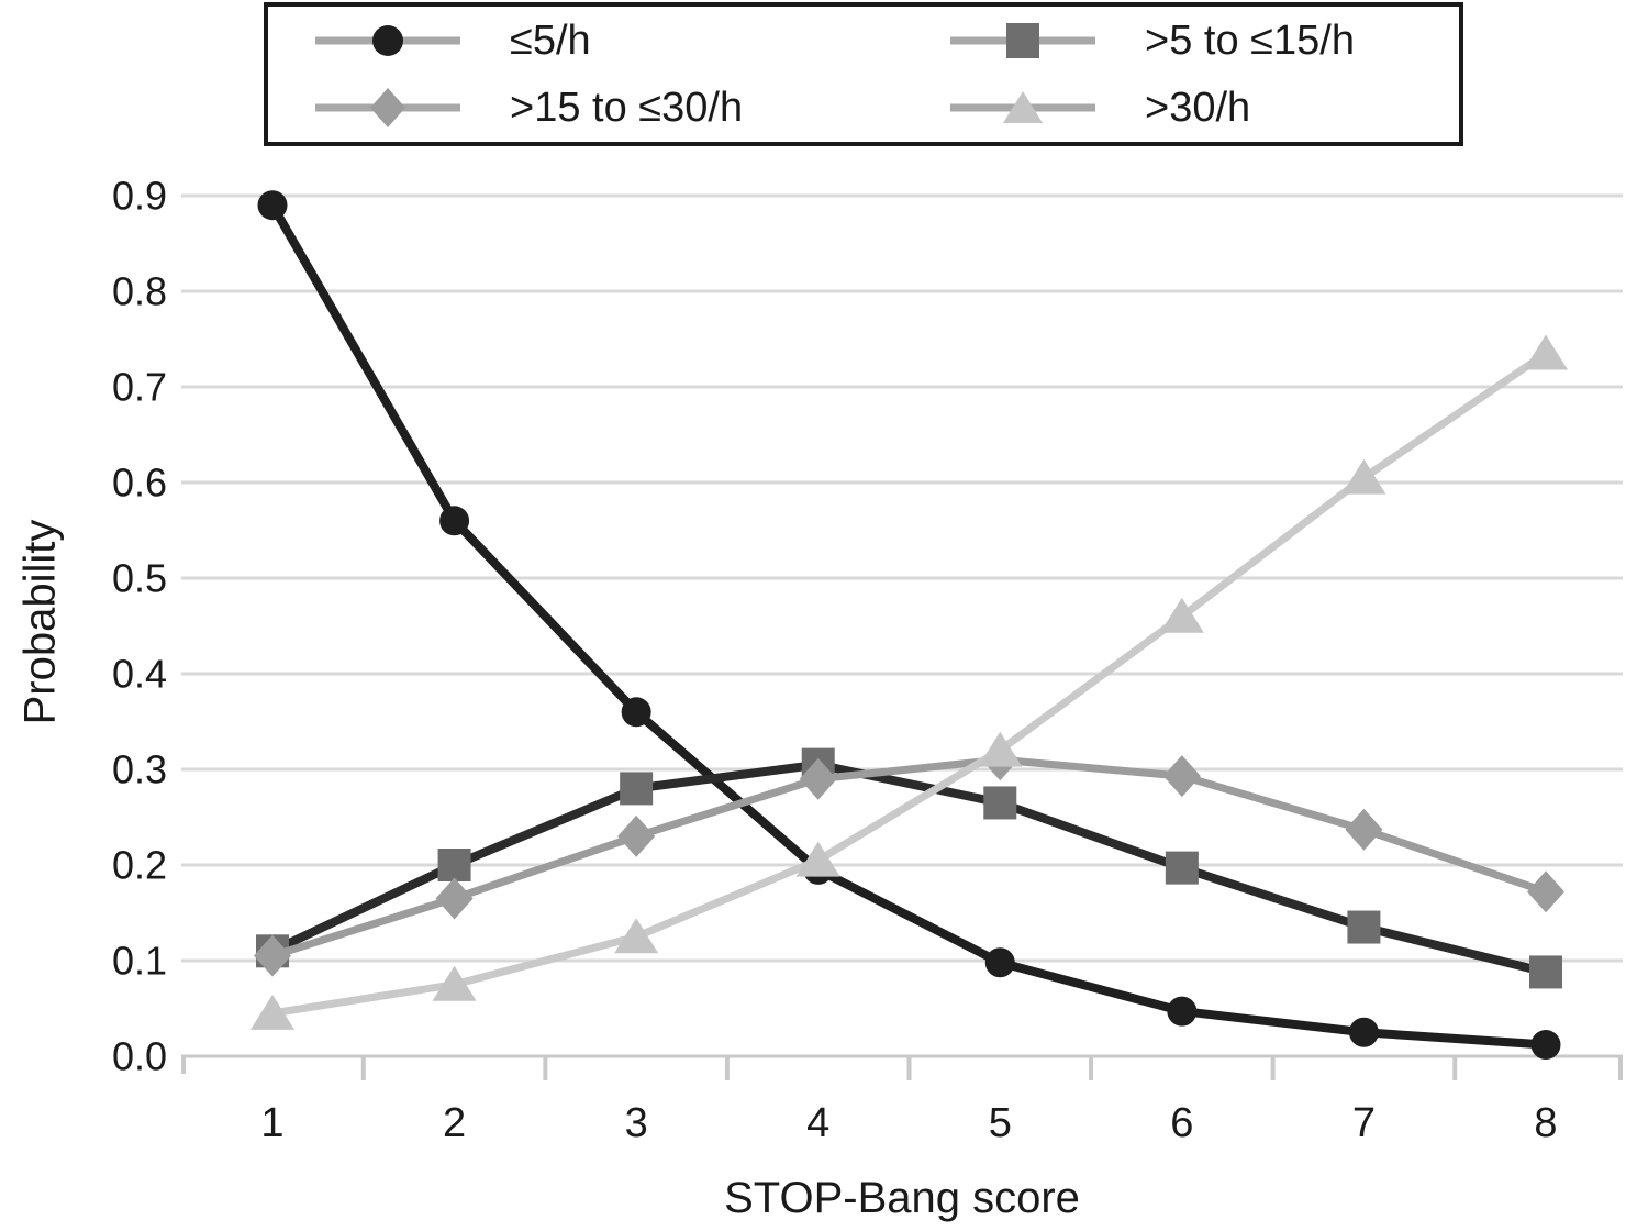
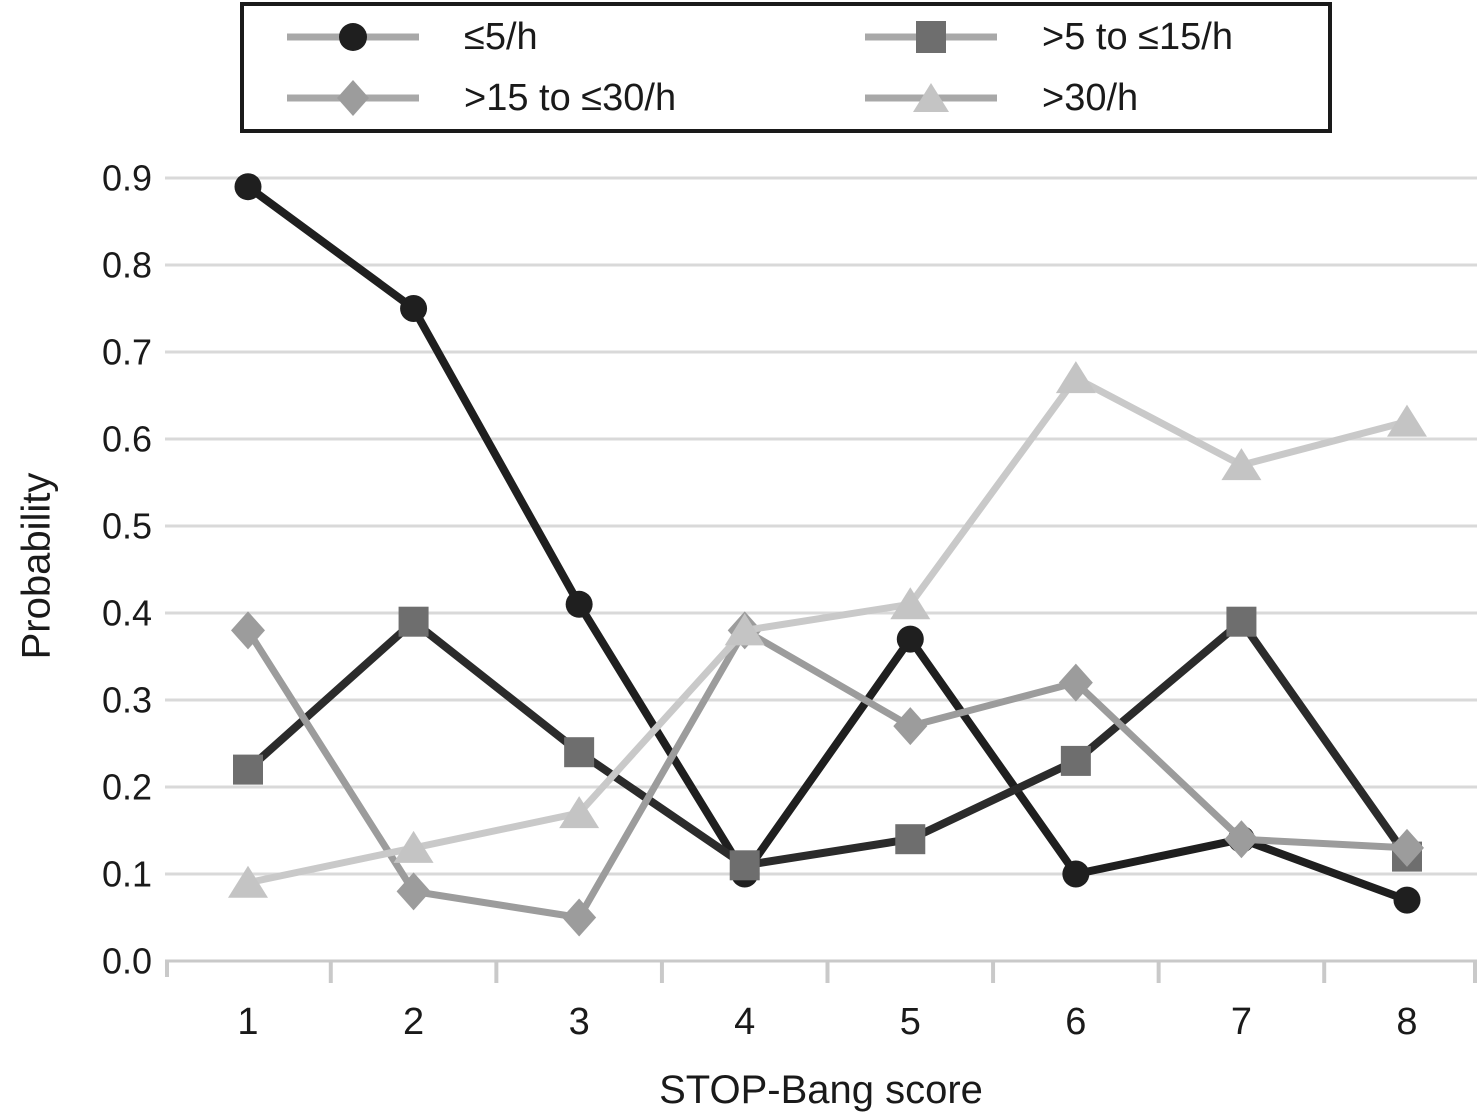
>5 to ≤15/h/1: 0.11 -> 0.22
>15 to ≤30/h/1: 0.10 -> 0.38
>30/h/1: 0.04 -> 0.09
≤5/h/2: 0.56 -> 0.75
>5 to ≤15/h/2: 0.20 -> 0.39
>15 to ≤30/h/2: 0.17 -> 0.08
>30/h/2: 0.07 -> 0.13
≤5/h/3: 0.36 -> 0.41
>5 to ≤15/h/3: 0.28 -> 0.24
>15 to ≤30/h/3: 0.23 -> 0.05
>30/h/3: 0.12 -> 0.17
≤5/h/4: 0.20 -> 0.10
>5 to ≤15/h/4: 0.30 -> 0.11
>15 to ≤30/h/4: 0.29 -> 0.38
>30/h/4: 0.20 -> 0.38
≤5/h/5: 0.10 -> 0.37
>5 to ≤15/h/5: 0.27 -> 0.14
>15 to ≤30/h/5: 0.31 -> 0.27
>30/h/5: 0.32 -> 0.41
≤5/h/6: 0.05 -> 0.10
>5 to ≤15/h/6: 0.20 -> 0.23
>15 to ≤30/h/6: 0.29 -> 0.32
>30/h/6: 0.46 -> 0.67
≤5/h/7: 0.03 -> 0.14
>5 to ≤15/h/7: 0.14 -> 0.39
>15 to ≤30/h/7: 0.24 -> 0.14
>30/h/7: 0.60 -> 0.57
≤5/h/8: 0.01 -> 0.07
>5 to ≤15/h/8: 0.09 -> 0.12
>15 to ≤30/h/8: 0.17 -> 0.13
>30/h/8: 0.73 -> 0.62
